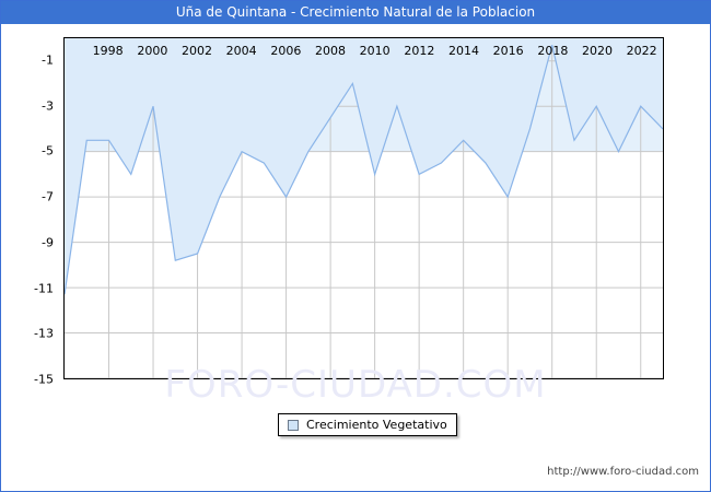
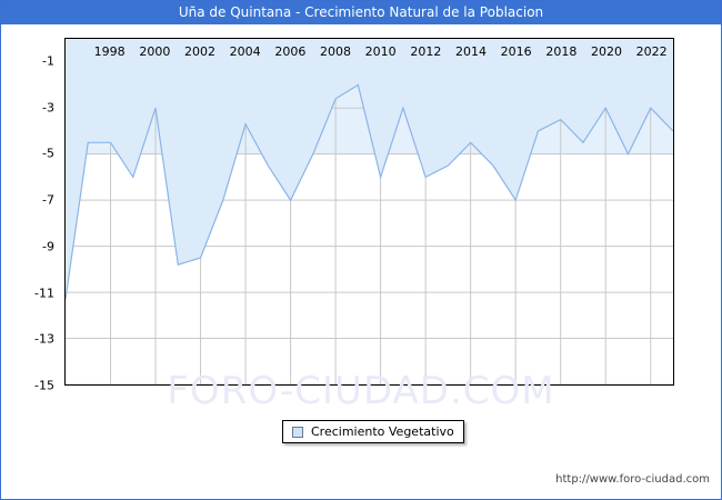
2004: -5.0 -> -3.7
2008: -3.5 -> -2.6
2018: -0.3 -> -3.5
